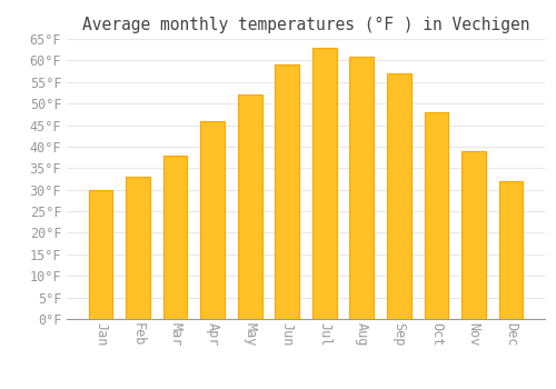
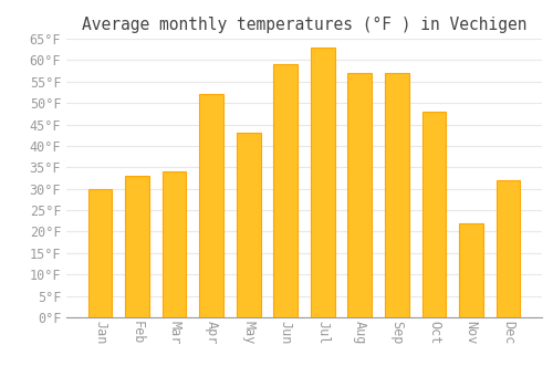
Mar: 38°F -> 34°F
Apr: 46°F -> 52°F
May: 52°F -> 43°F
Aug: 61°F -> 57°F
Nov: 39°F -> 22°F
